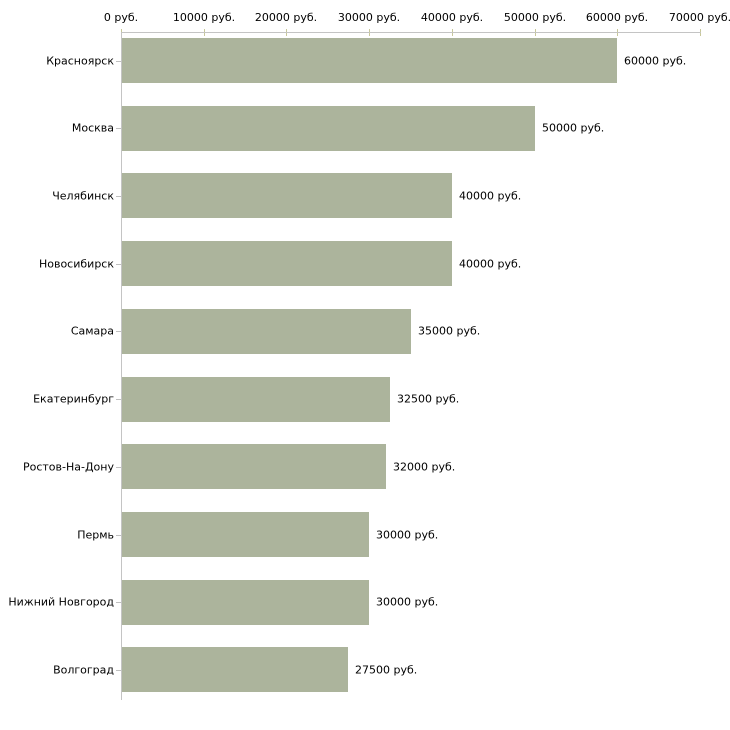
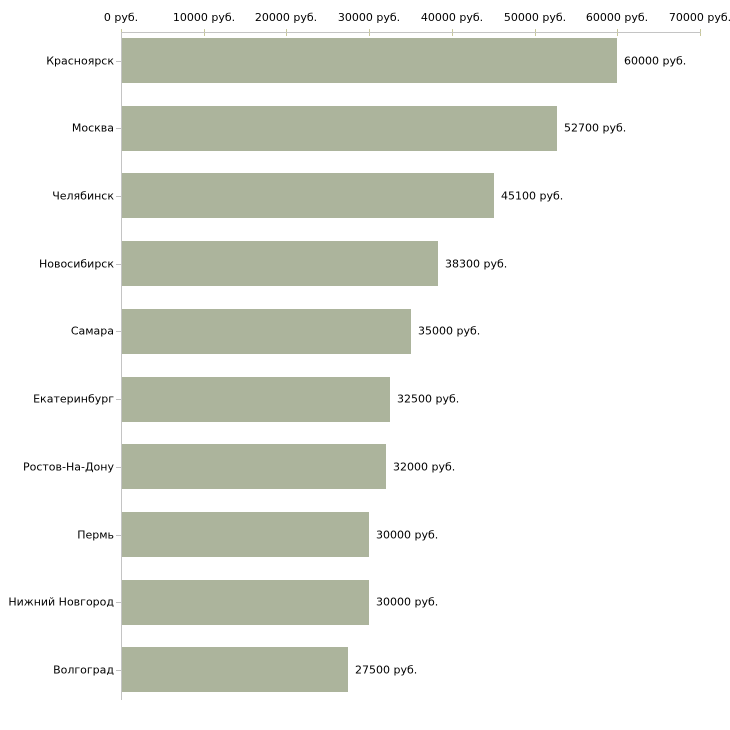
Москва: 50000 -> 52700
Челябинск: 40000 -> 45100
Новосибирск: 40000 -> 38300
